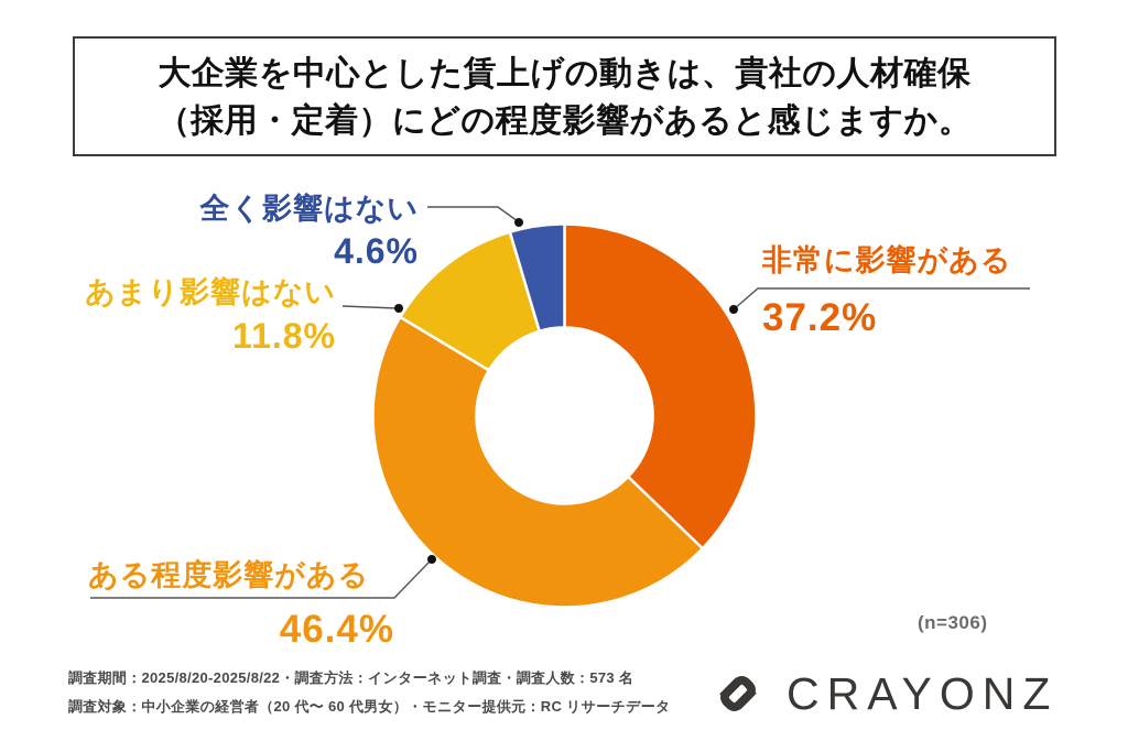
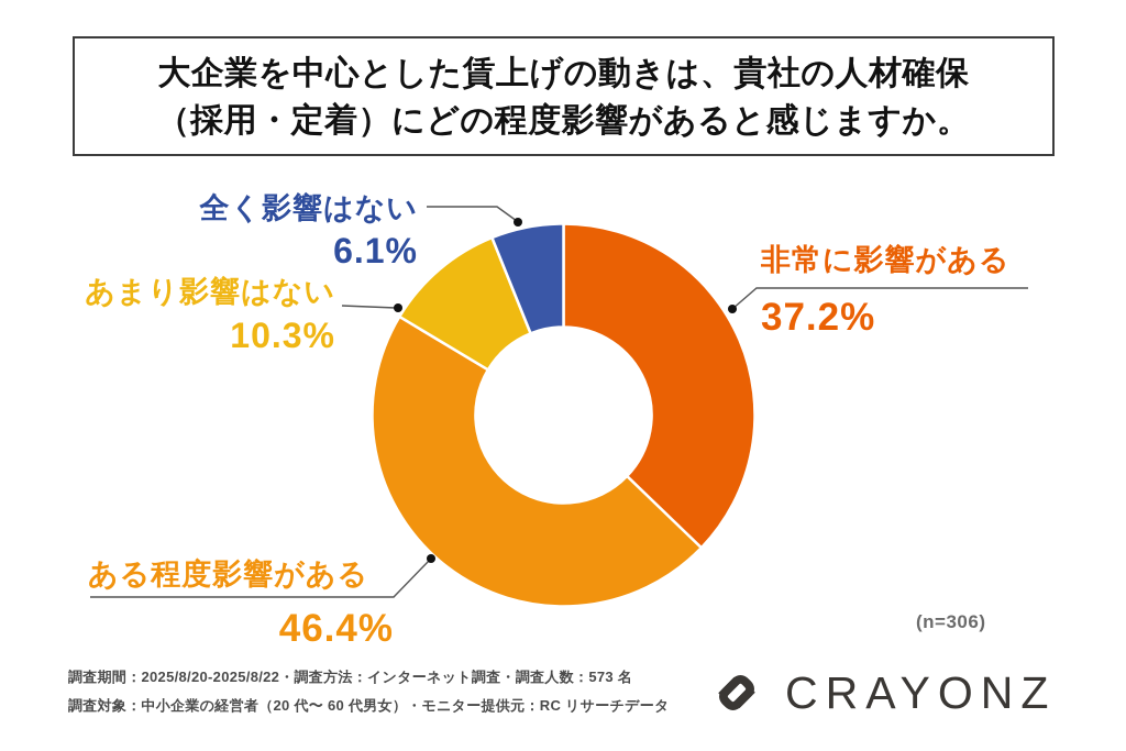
あまり影響はない: 11.8% -> 10.3%
全く影響はない: 4.6% -> 6.1%
